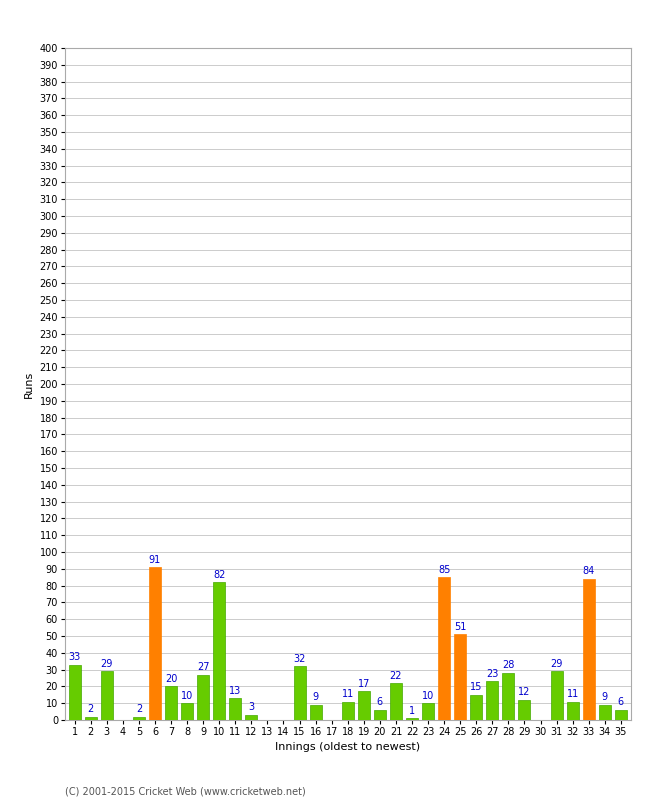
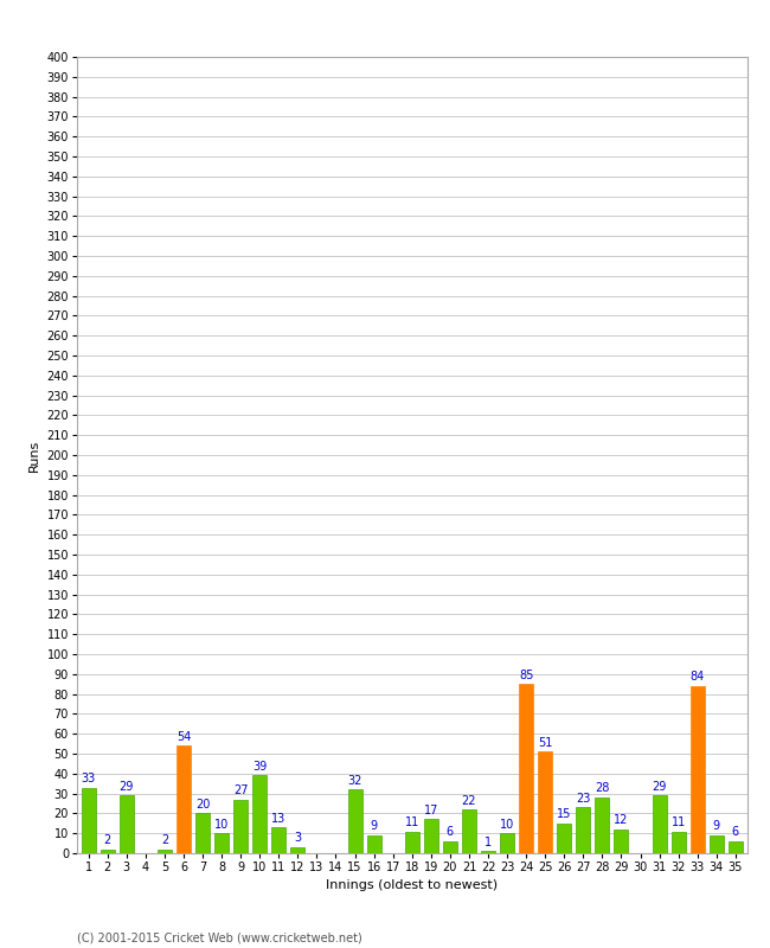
6: 91 -> 54
10: 82 -> 39
